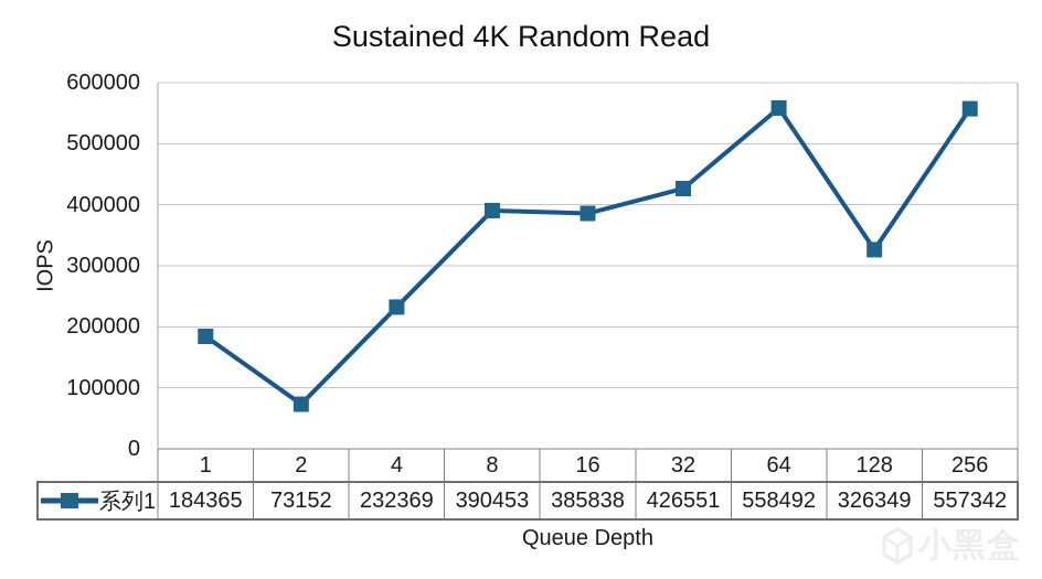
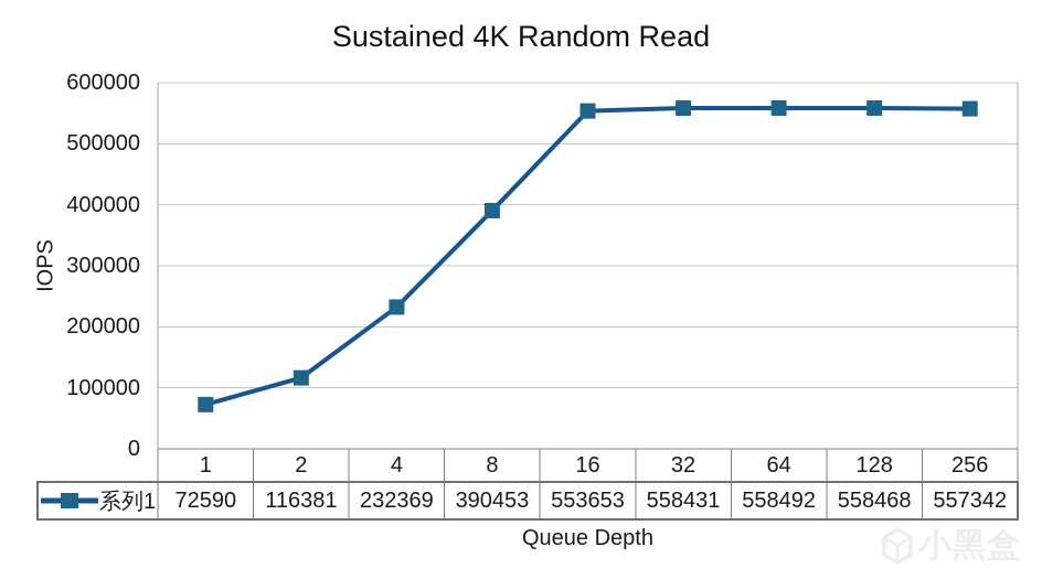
1: 184365 -> 72590
2: 73152 -> 116381
16: 385838 -> 553653
32: 426551 -> 558431
128: 326349 -> 558468
